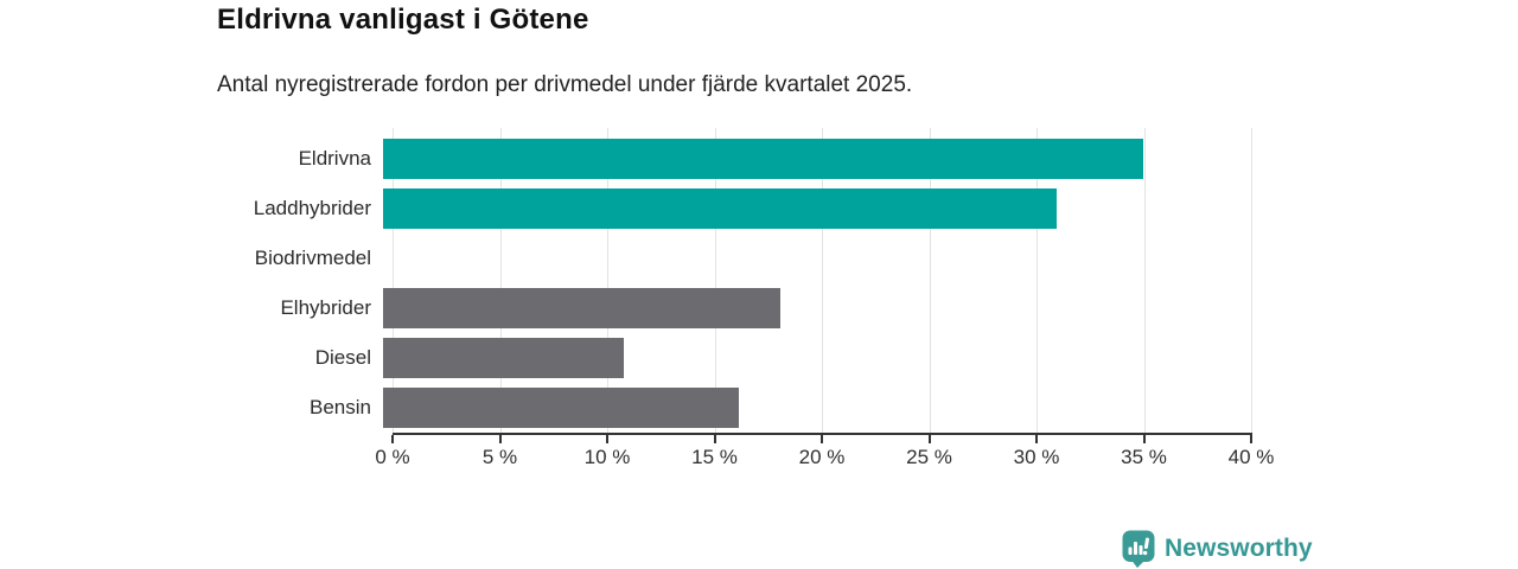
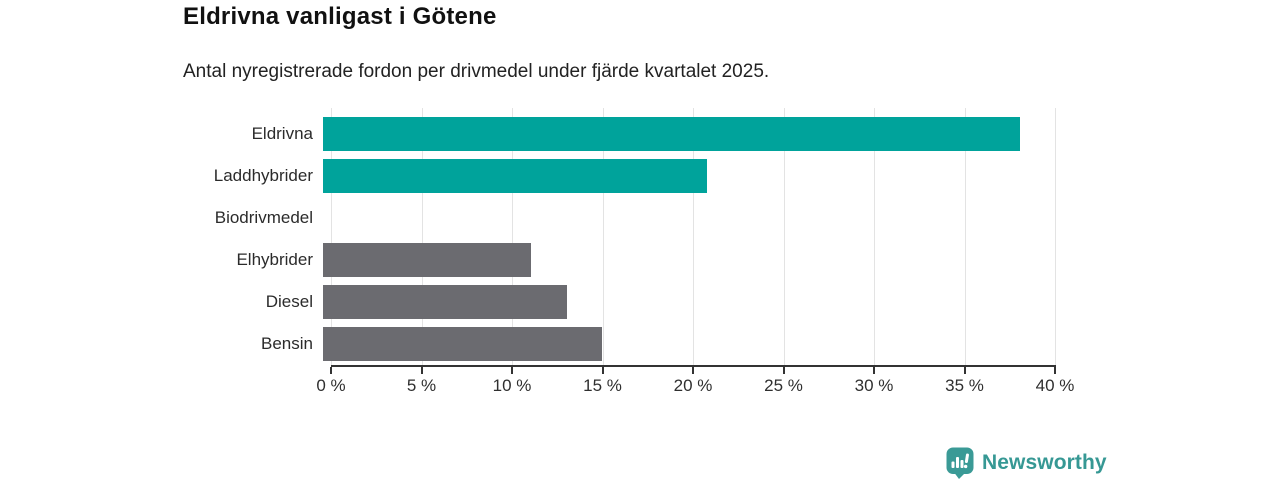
Eldrivna: 35.4% -> 38.5%
Laddhybrider: 31.4% -> 21.2%
Elhybrider: 18.5% -> 11.5%
Diesel: 11.2% -> 13.5%
Bensin: 16.6% -> 15.4%
